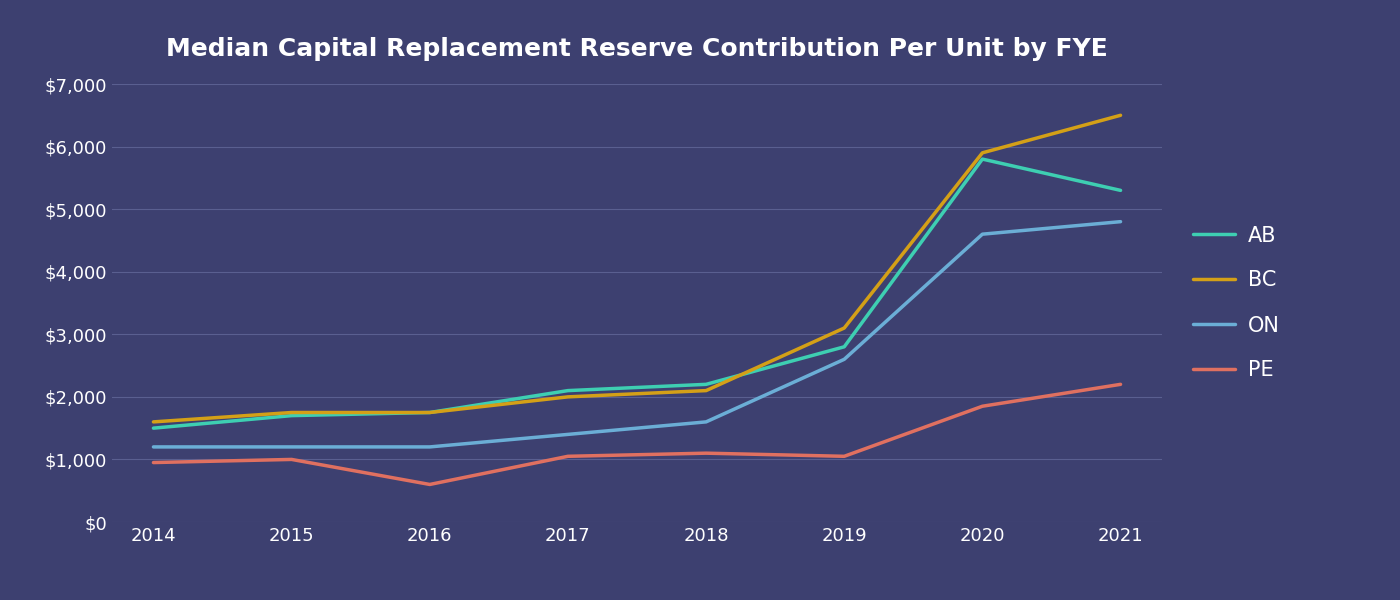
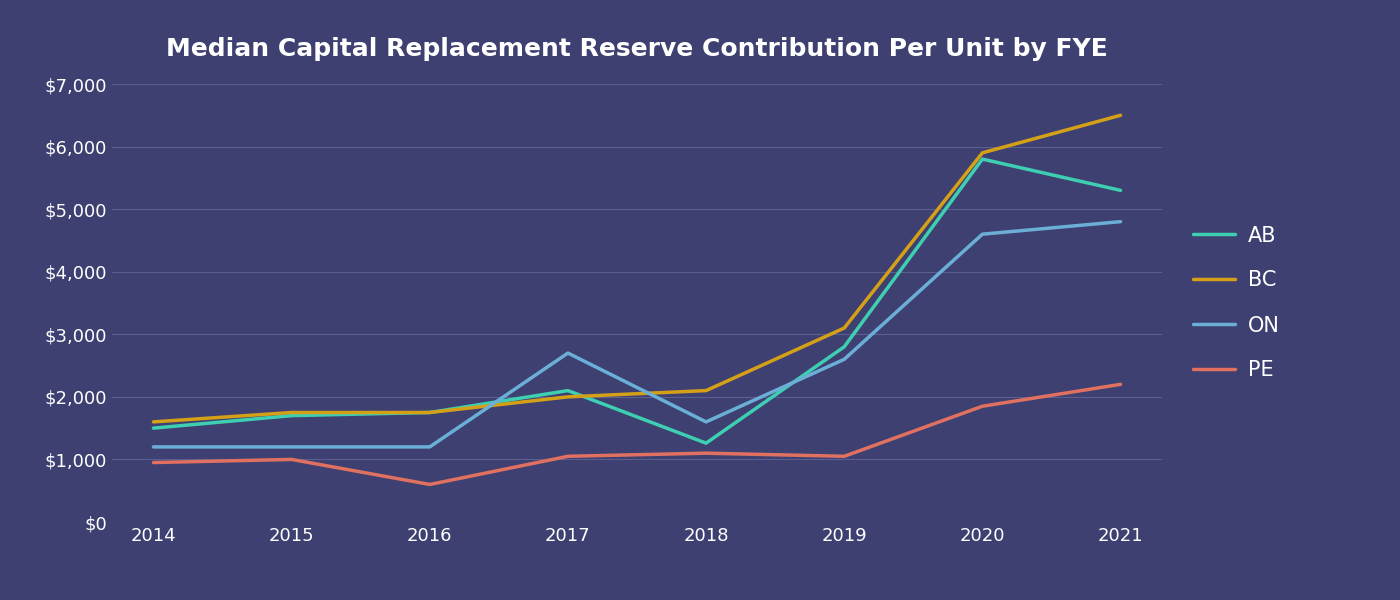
ON/2017: $1,400 -> $2,700
AB/2018: $2,200 -> $1,260
